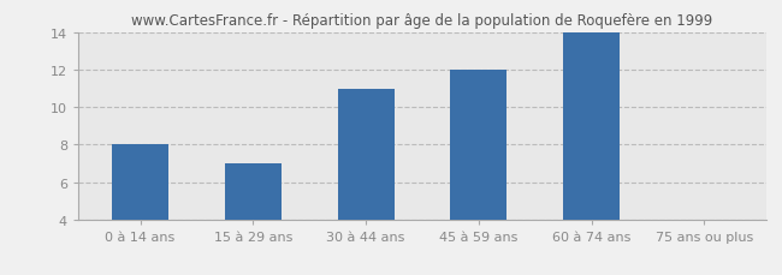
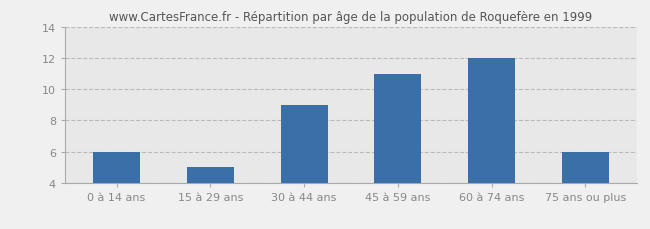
0 à 14 ans: 8 -> 6
15 à 29 ans: 7 -> 5
30 à 44 ans: 11 -> 9
45 à 59 ans: 12 -> 11
60 à 74 ans: 14 -> 12
75 ans ou plus: 4 -> 6
